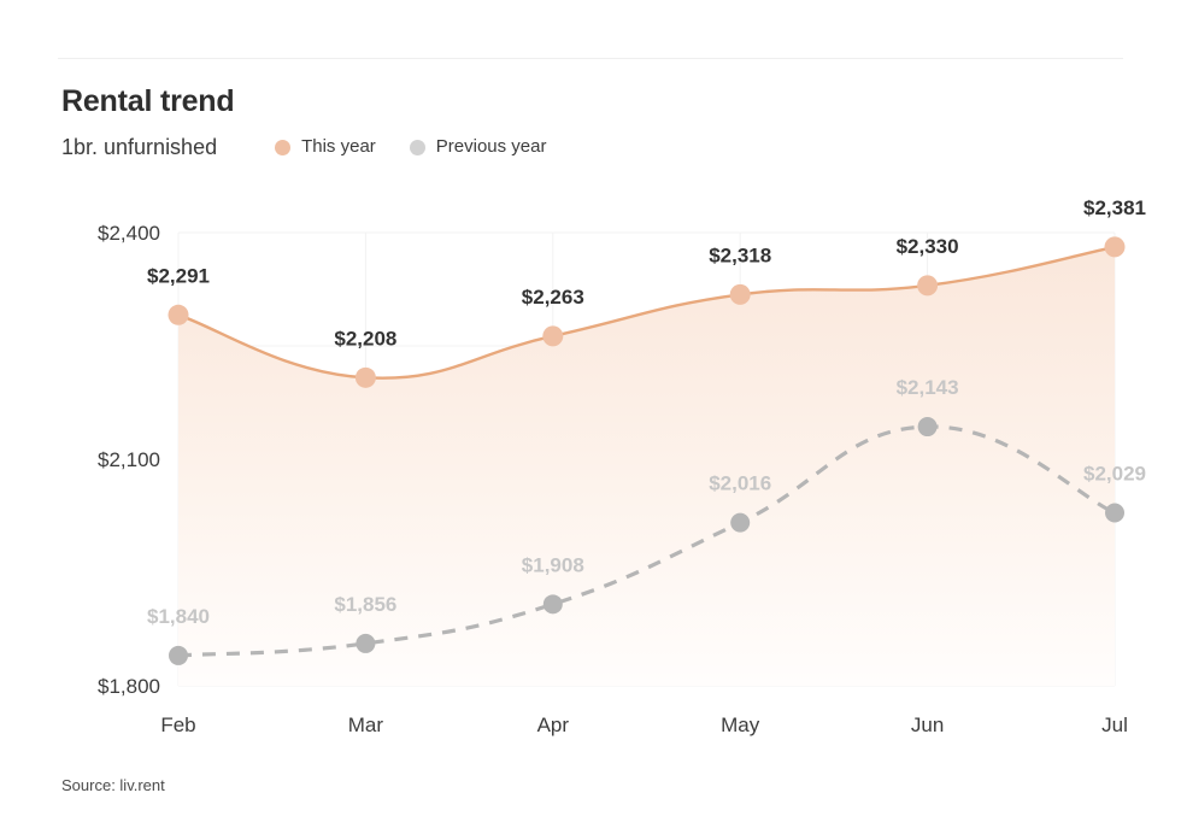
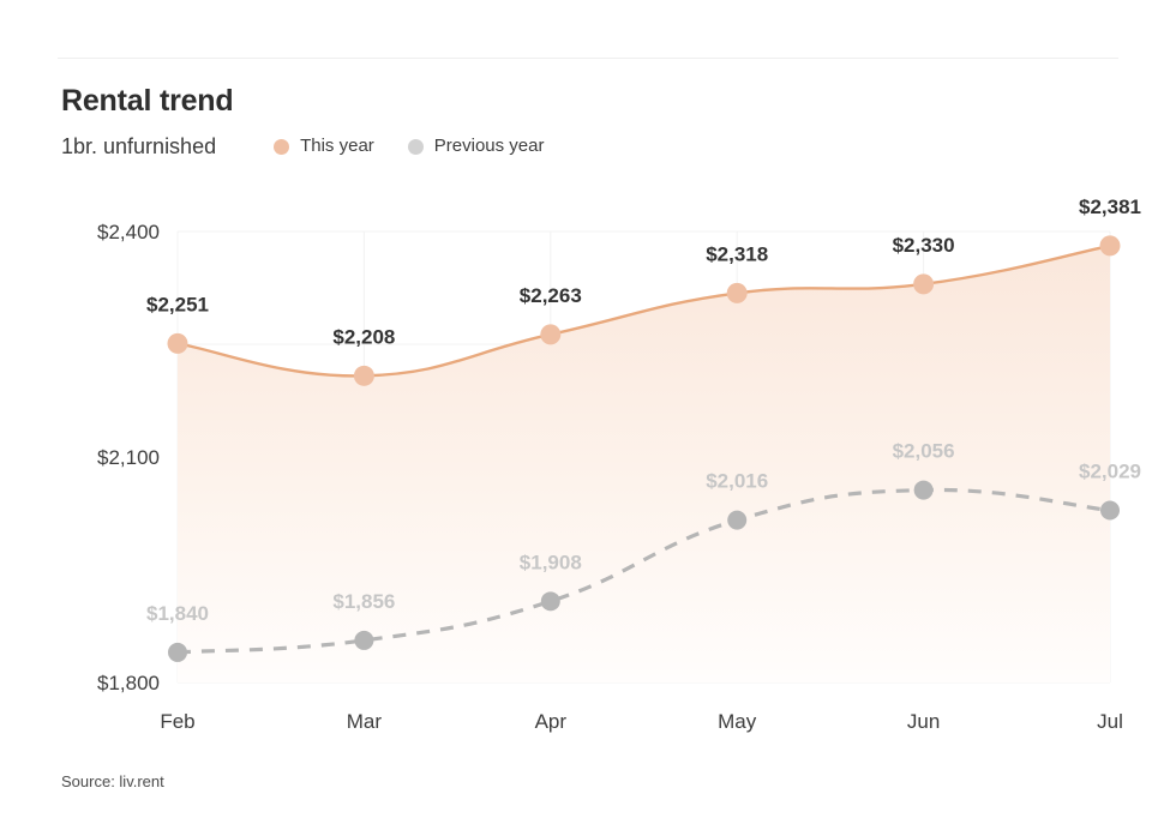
This year/Feb: $2,291 -> $2,251
Previous year/Jun: $2,143 -> $2,056
